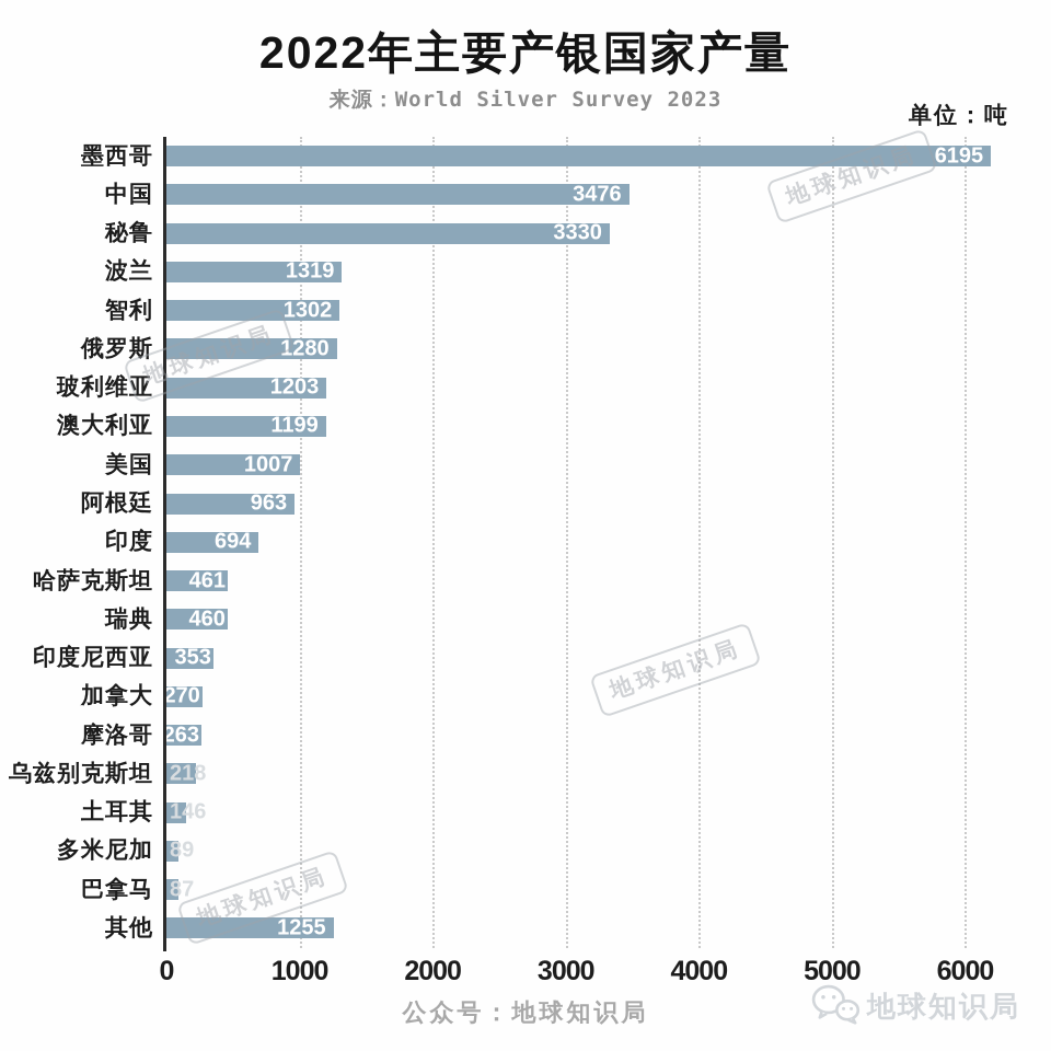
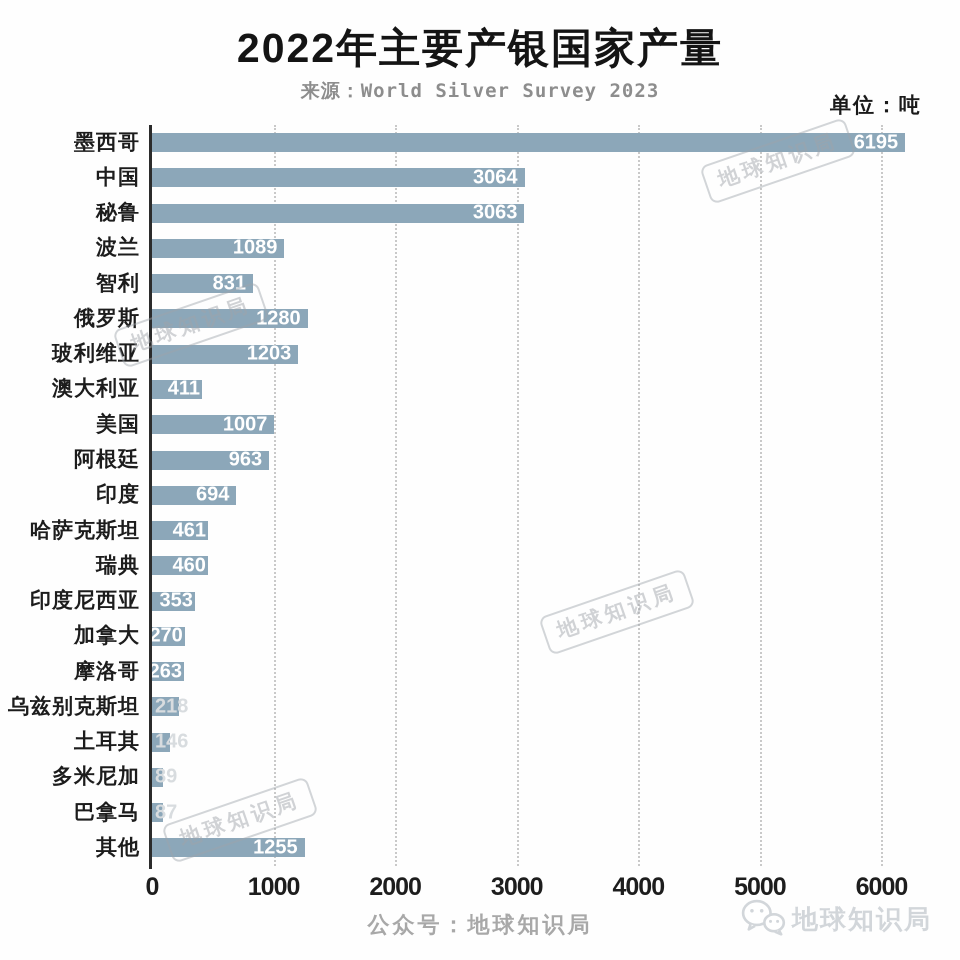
中国: 3476 -> 3064
秘鲁: 3330 -> 3063
波兰: 1319 -> 1089
智利: 1302 -> 831
澳大利亚: 1199 -> 411
